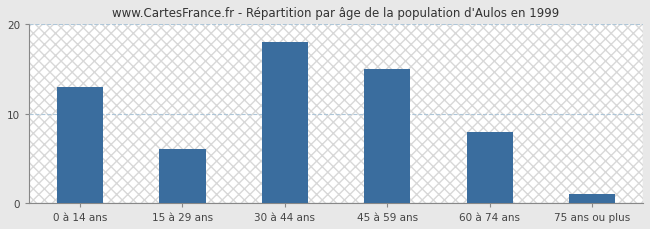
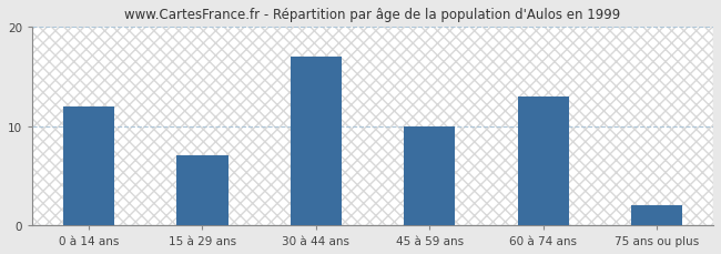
0 à 14 ans: 13 -> 12
15 à 29 ans: 6 -> 7
30 à 44 ans: 18 -> 17
45 à 59 ans: 15 -> 10
60 à 74 ans: 8 -> 13
75 ans ou plus: 1 -> 2
